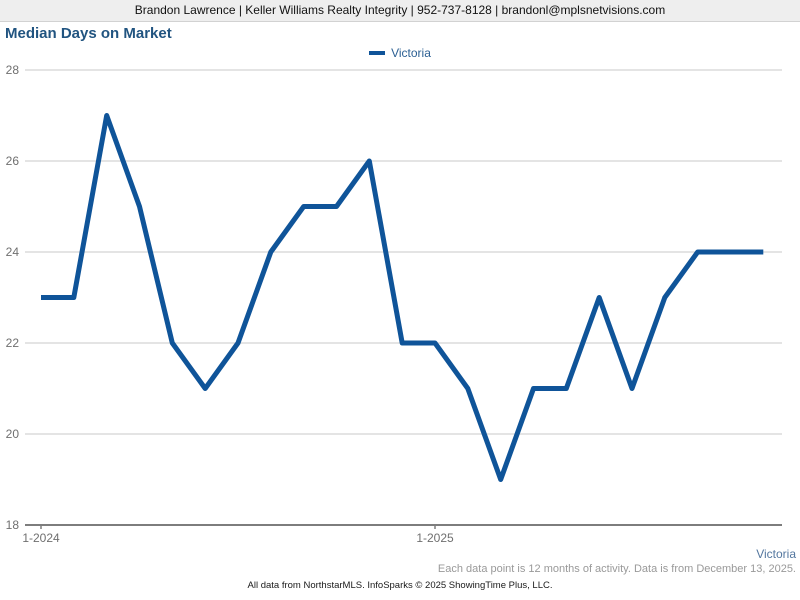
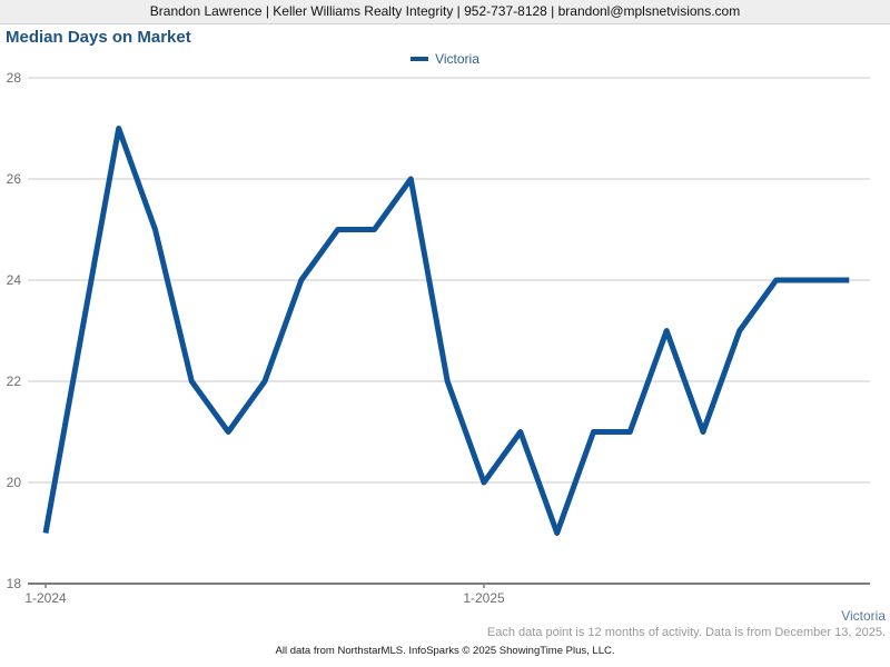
1-2024: 23 -> 19
1-2025: 22 -> 20
